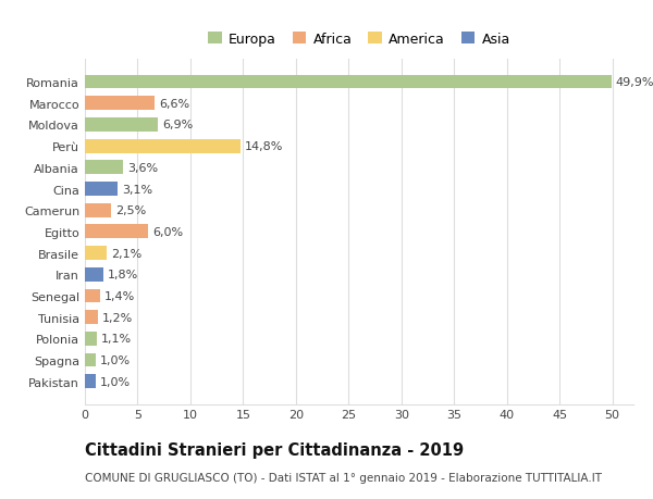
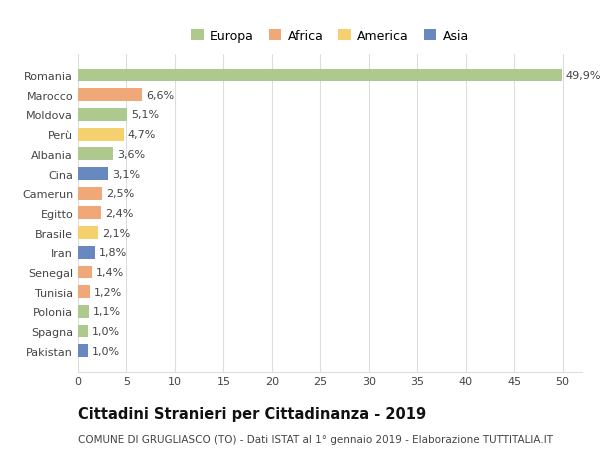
Moldova: 6,9% -> 5,1%
Perù: 14,8% -> 4,7%
Egitto: 6,0% -> 2,4%
